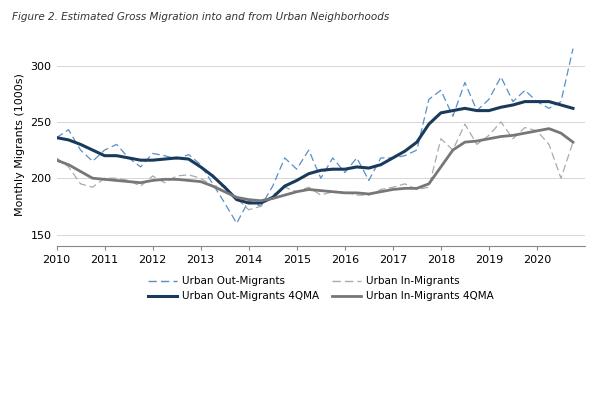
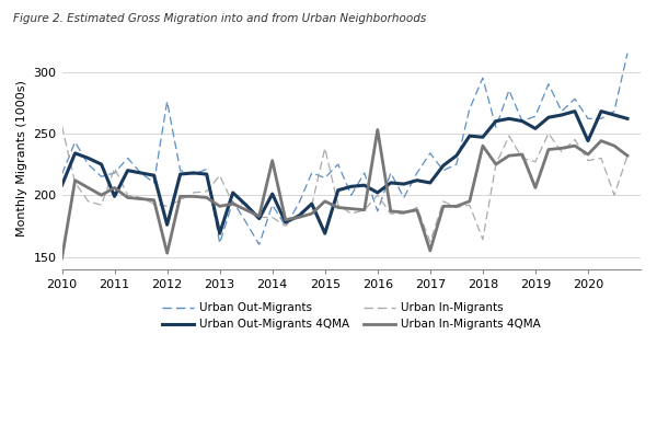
Urban Out-Migrants/2010: 236 -> 217
Urban In-Migrants/2010: 218 -> 256
Urban Out-Migrants 4QMA/2010: 236 -> 208
Urban In-Migrants 4QMA/2010: 216 -> 149
Urban Out-Migrants/2011: 225 -> 218
Urban In-Migrants/2011: 200 -> 222
Urban Out-Migrants 4QMA/2011: 220 -> 199
Urban In-Migrants 4QMA/2011: 199 -> 206
Urban Out-Migrants/2012: 222 -> 276
Urban In-Migrants/2012: 202 -> 191
Urban Out-Migrants 4QMA/2012: 216 -> 176
Urban In-Migrants 4QMA/2012: 198 -> 153
Urban Out-Migrants/2013: 212 -> 161
Urban In-Migrants/2013: 200 -> 216
Urban Out-Migrants 4QMA/2013: 210 -> 169
Urban In-Migrants 4QMA/2013: 197 -> 191
Urban Out-Migrants/2014: 180 -> 192
Urban In-Migrants/2014: 172 -> 182
Urban Out-Migrants 4QMA/2014: 178 -> 201
Urban In-Migrants 4QMA/2014: 181 -> 228
Urban Out-Migrants/2015: 208 -> 214
Urban In-Migrants/2015: 188 -> 238
Urban Out-Migrants 4QMA/2015: 198 -> 169
Urban In-Migrants 4QMA/2015: 188 -> 195
Urban Out-Migrants/2016: 205 -> 187
Urban In-Migrants/2016: 188 -> 200
Urban Out-Migrants 4QMA/2016: 208 -> 202
Urban In-Migrants 4QMA/2016: 187 -> 253
Urban Out-Migrants/2017: 218 -> 234
Urban In-Migrants/2017: 192 -> 162
Urban Out-Migrants 4QMA/2017: 218 -> 210
Urban In-Migrants 4QMA/2017: 190 -> 155
Urban Out-Migrants/2018: 278 -> 295
Urban In-Migrants/2018: 235 -> 164
Urban Out-Migrants 4QMA/2018: 258 -> 247
Urban In-Migrants 4QMA/2018: 210 -> 240
Urban Out-Migrants/2019: 270 -> 264
Urban In-Migrants/2019: 238 -> 227
Urban Out-Migrants 4QMA/2019: 260 -> 254
Urban In-Migrants 4QMA/2019: 235 -> 206
Urban Out-Migrants/2020: 268 -> 262
Urban In-Migrants/2020: 242 -> 228
Urban Out-Migrants 4QMA/2020: 268 -> 244
Urban In-Migrants 4QMA/2020: 242 -> 233
